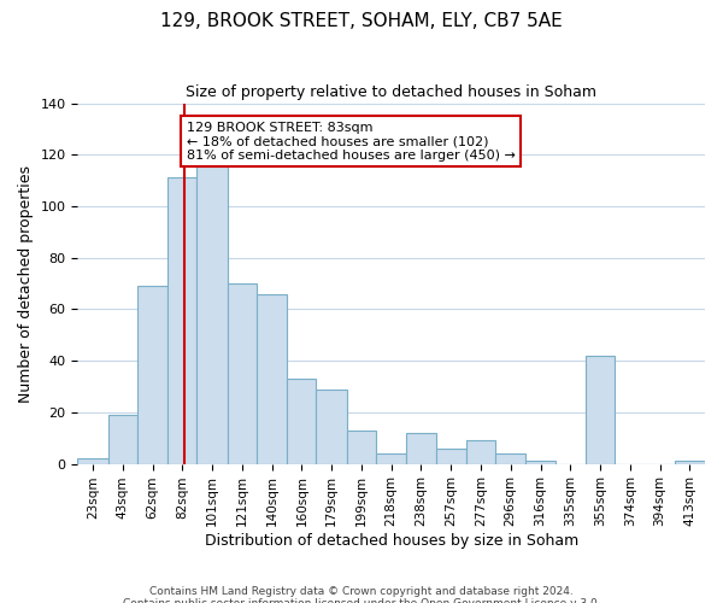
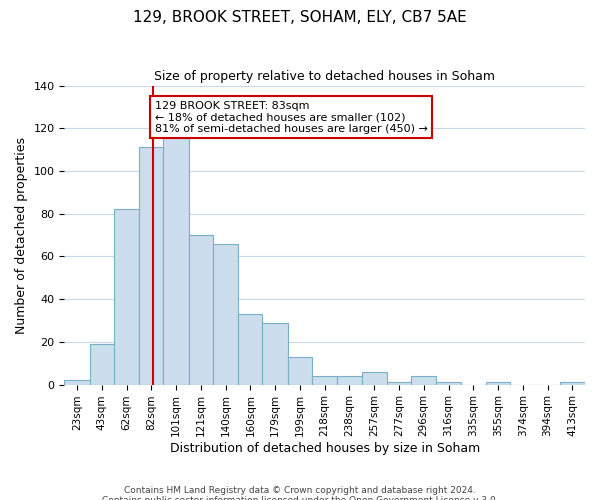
62sqm: 69 -> 82
238sqm: 12 -> 4
277sqm: 9 -> 1
355sqm: 42 -> 1
